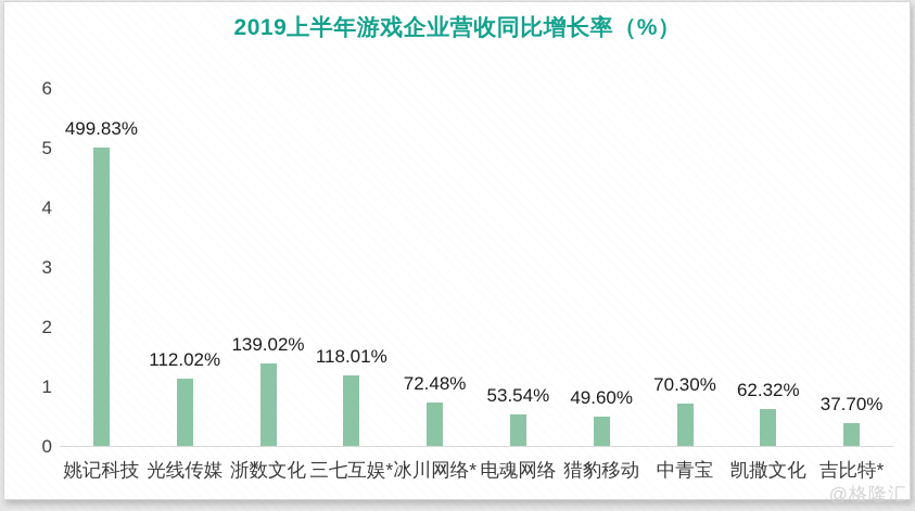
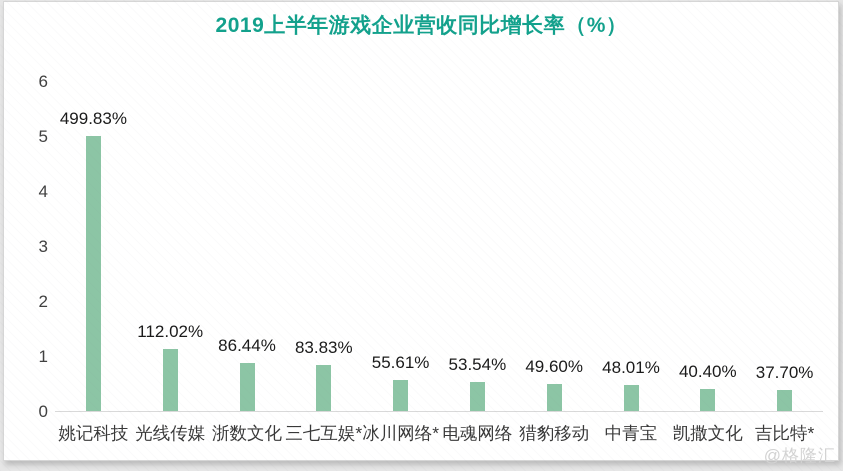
浙数文化: 139.02% -> 86.44%
三七互娱*: 118.01% -> 83.83%
冰川网络*: 72.48% -> 55.61%
中青宝: 70.30% -> 48.01%
凯撒文化: 62.32% -> 40.40%
